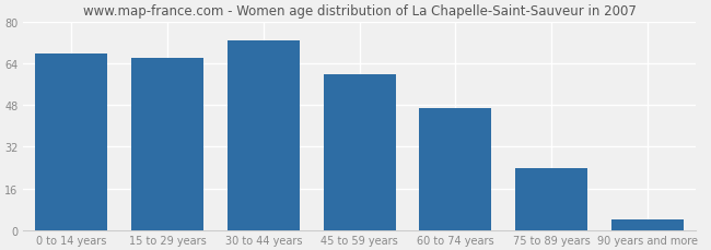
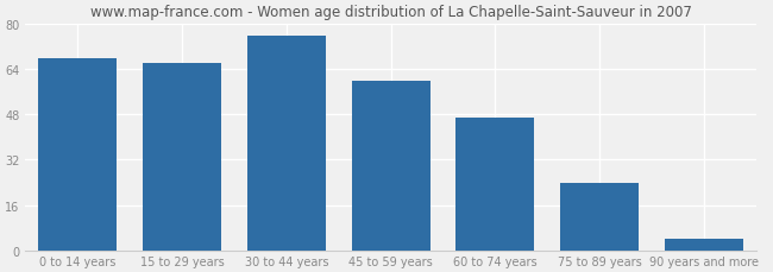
30 to 44 years: 73 -> 76
